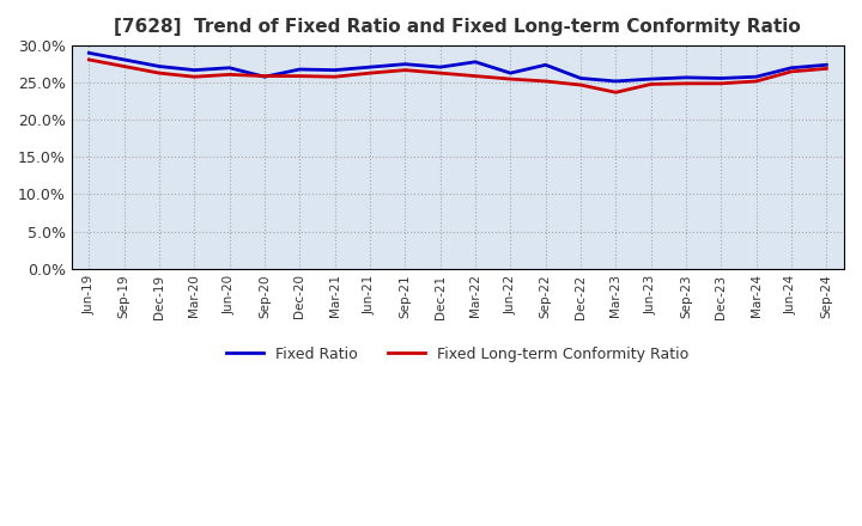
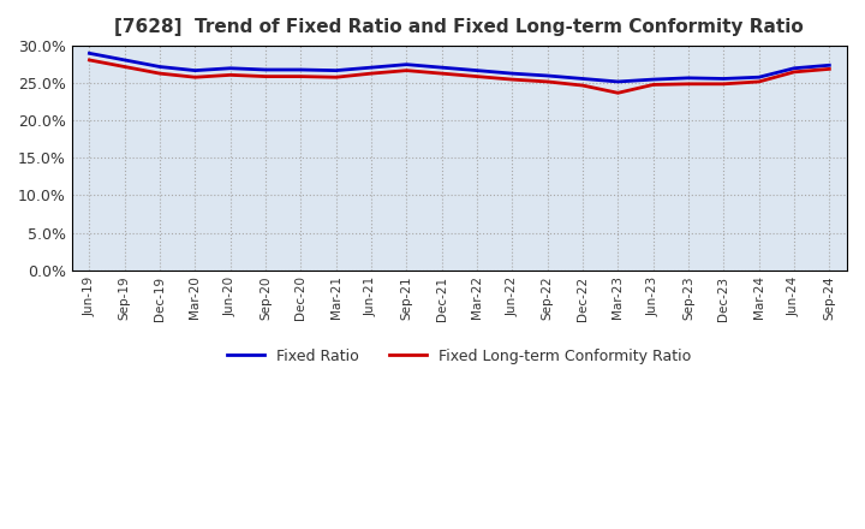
Fixed Ratio/Sep-20: 25.8% -> 26.8%
Fixed Ratio/Mar-22: 27.8% -> 26.7%
Fixed Ratio/Sep-22: 27.4% -> 26.0%
